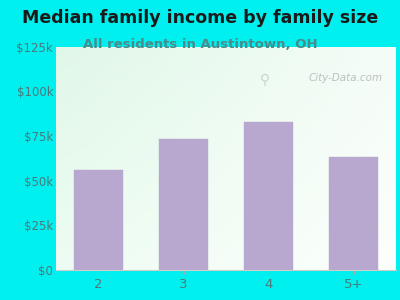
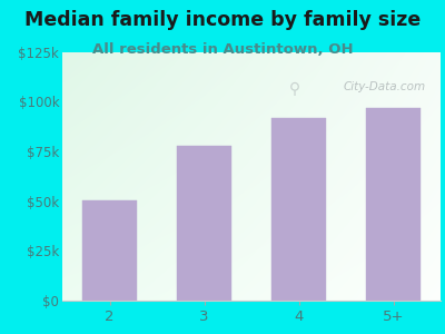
2: $56k -> $50k
3: $73k -> $78k
4: $83k -> $92k
5+: $63k -> $96k
